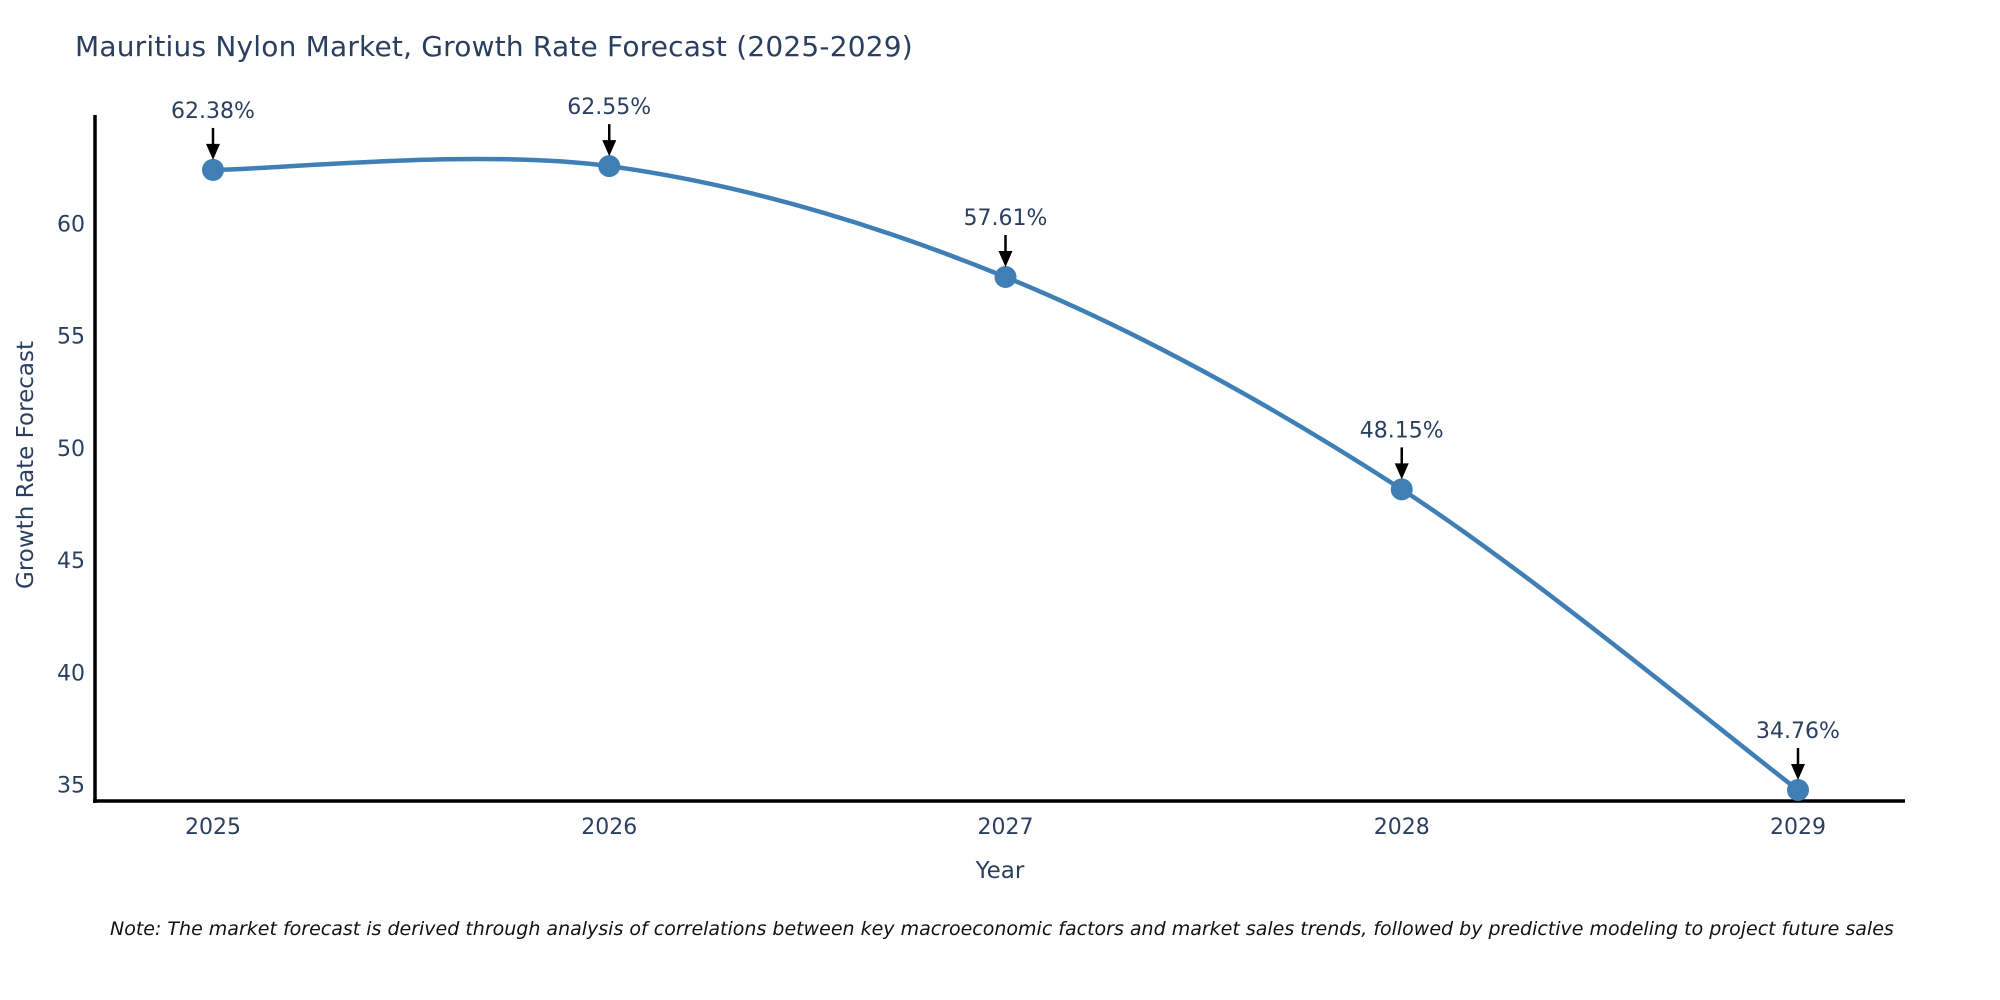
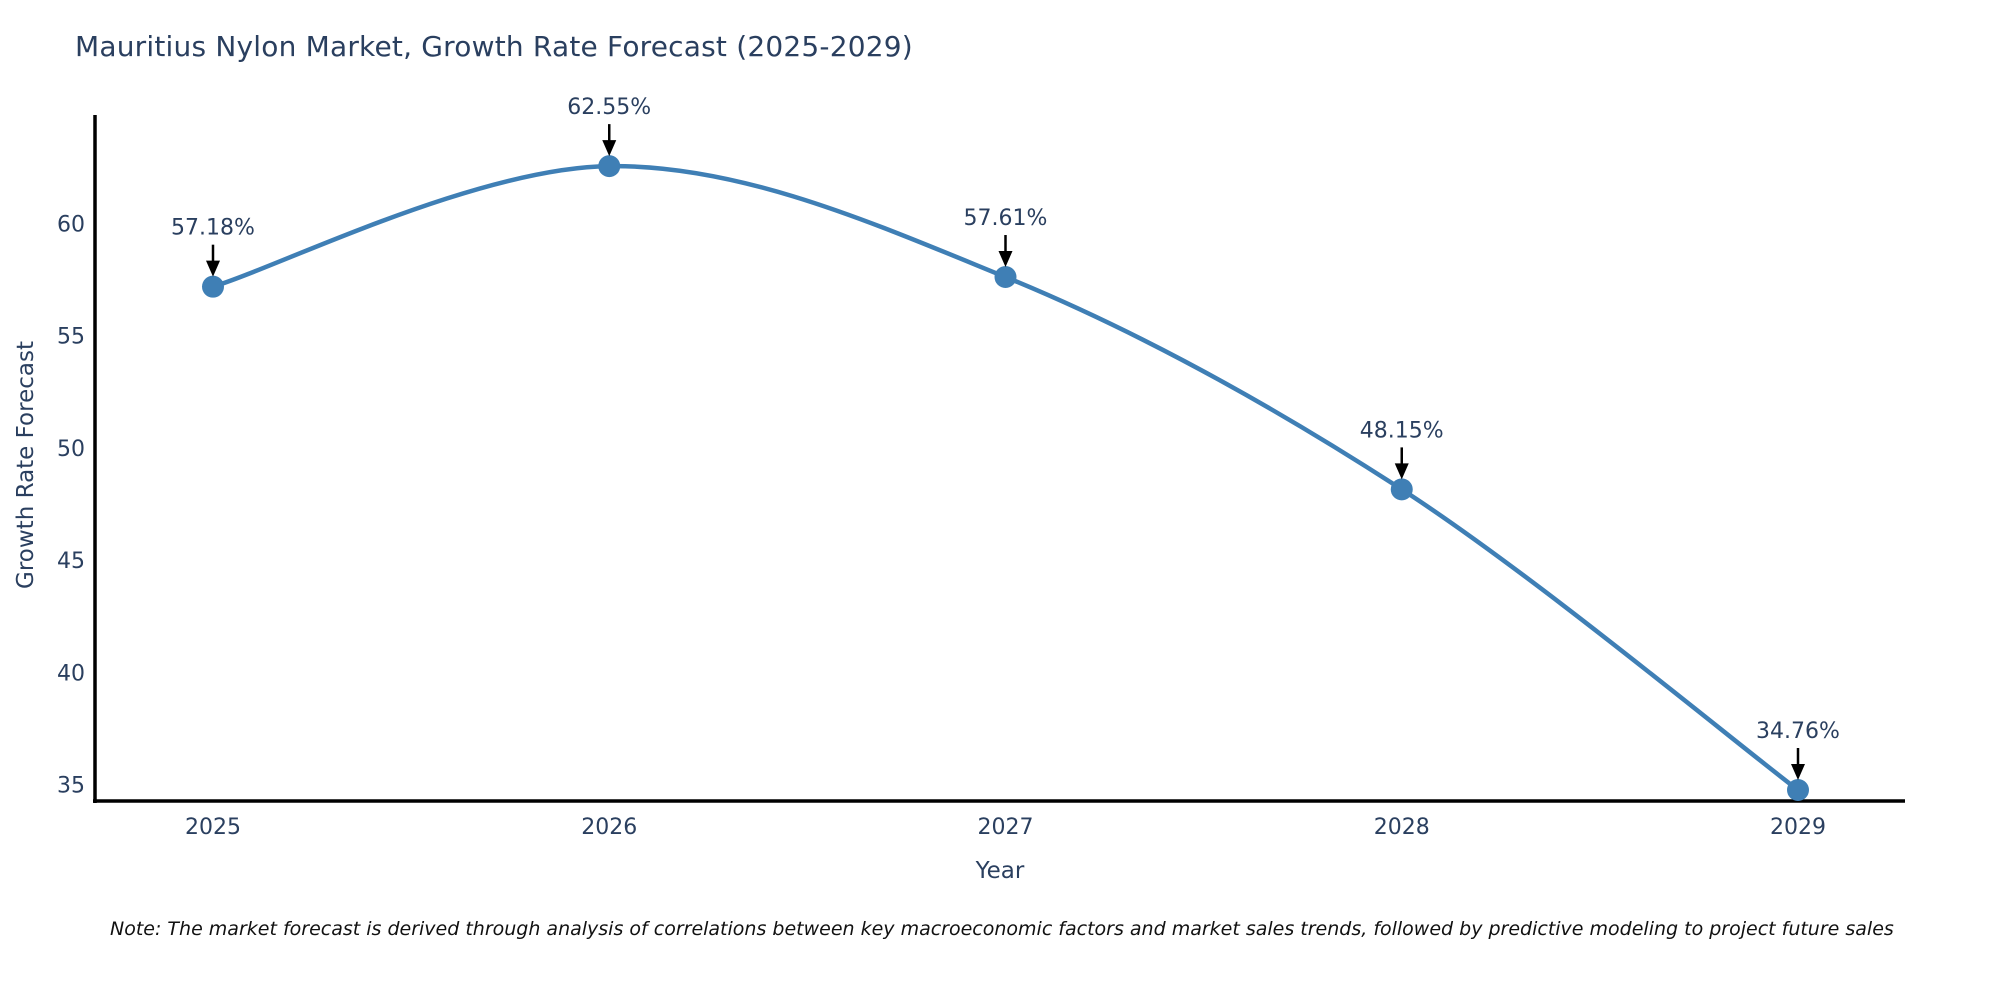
2025: 62.38% -> 57.18%
